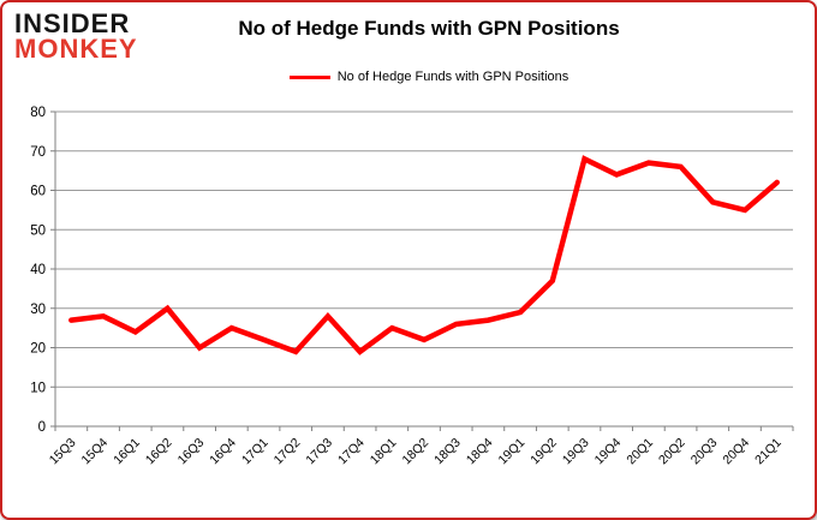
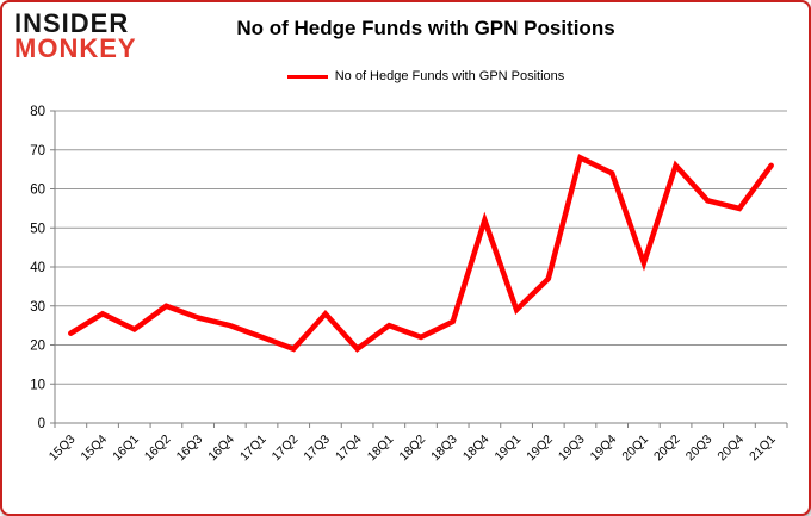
15Q3: 27 -> 23
16Q3: 20 -> 27
18Q4: 27 -> 52
20Q1: 67 -> 41
21Q1: 62 -> 66
